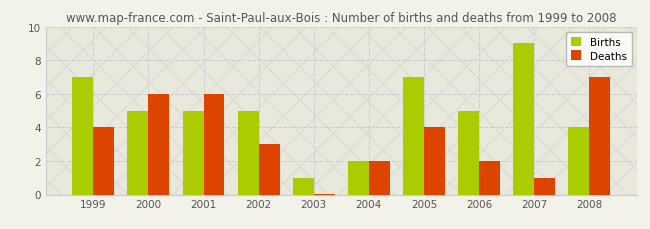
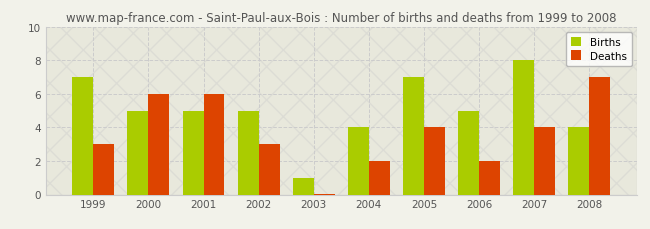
Deaths/1999: 4.0 -> 3.0
Births/2004: 2 -> 4
Births/2007: 9 -> 8
Deaths/2007: 1.0 -> 4.0
